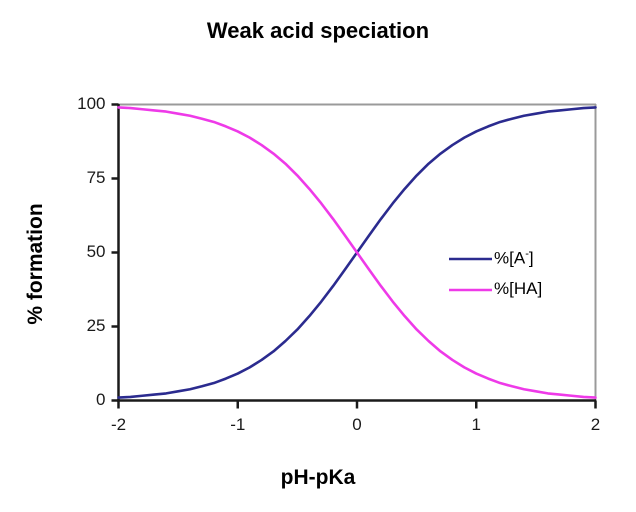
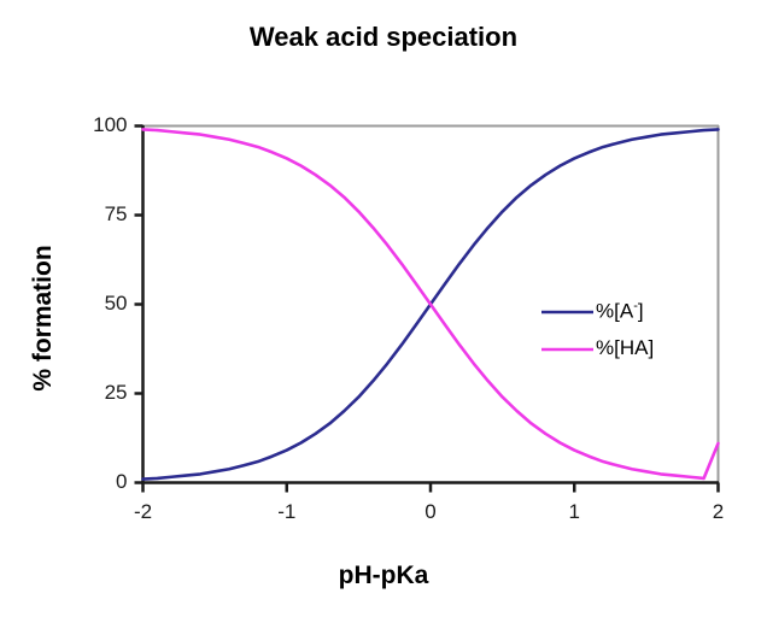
%[HA]/2: 1 -> 11
